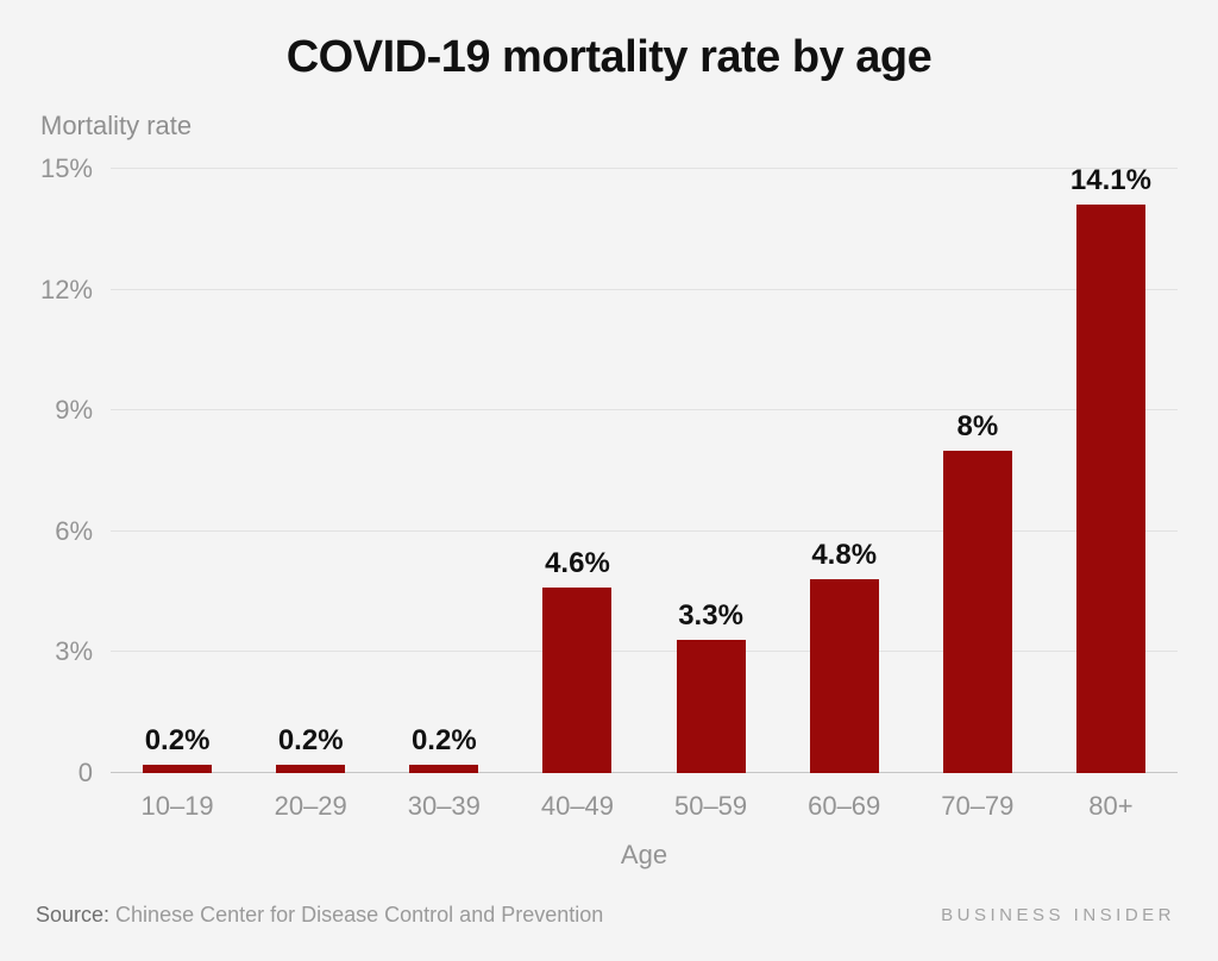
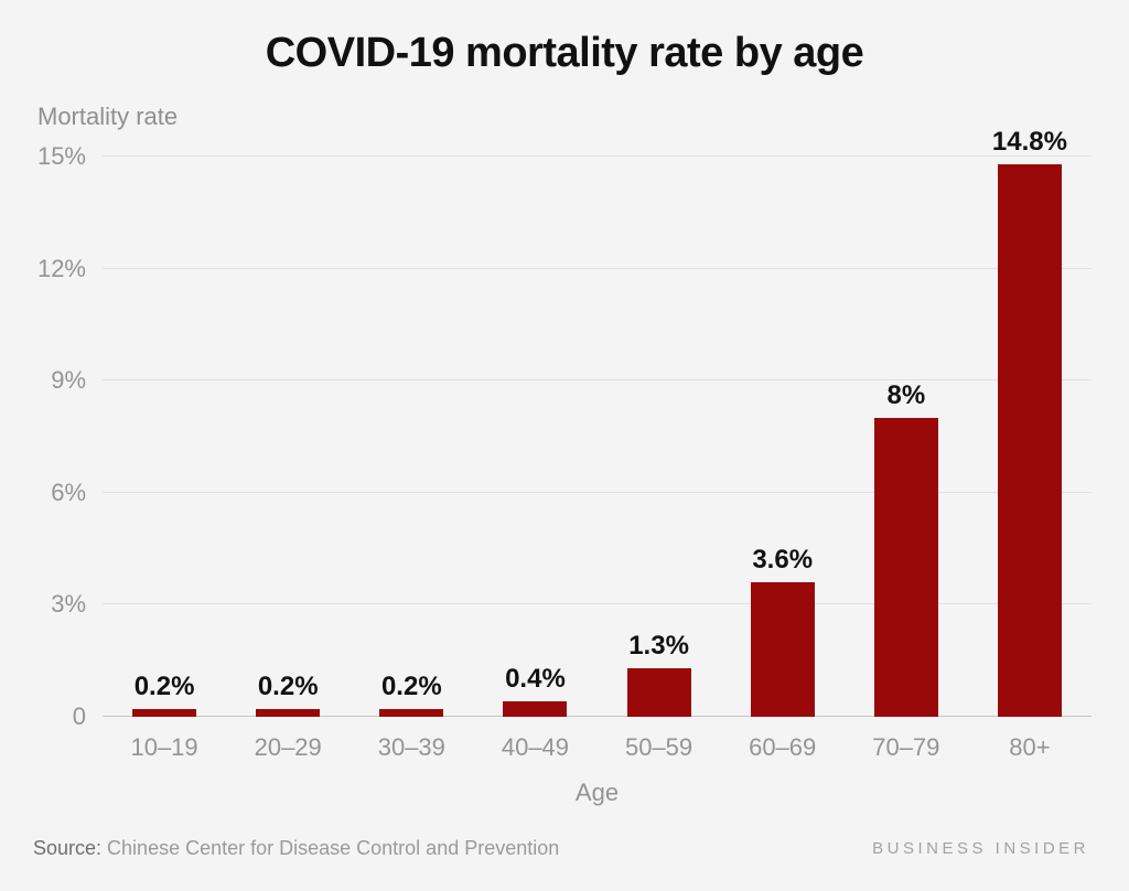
40–49: 4.6% -> 0.4%
50–59: 3.3% -> 1.3%
60–69: 4.8% -> 3.6%
80+: 14.1% -> 14.8%
